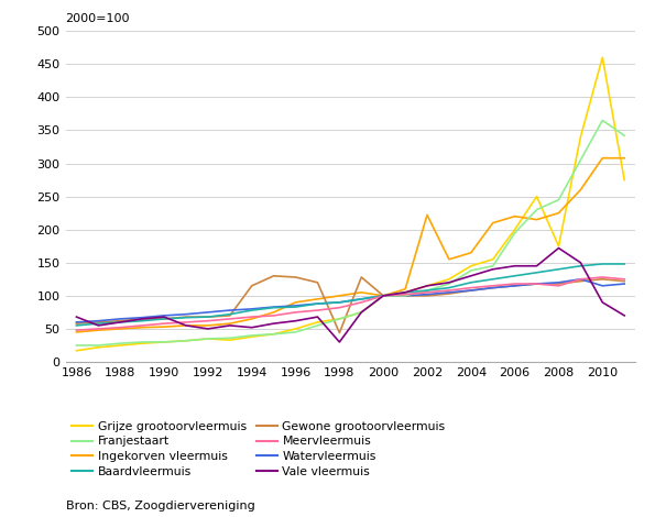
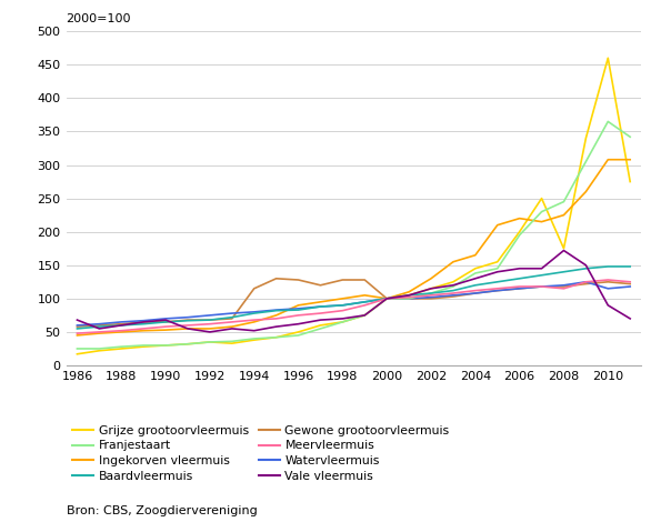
Gewone grootoorvleermuis/1998: 44 -> 128
Vale vleermuis/1998: 30 -> 70
Ingekorven vleermuis/2002: 222 -> 130
